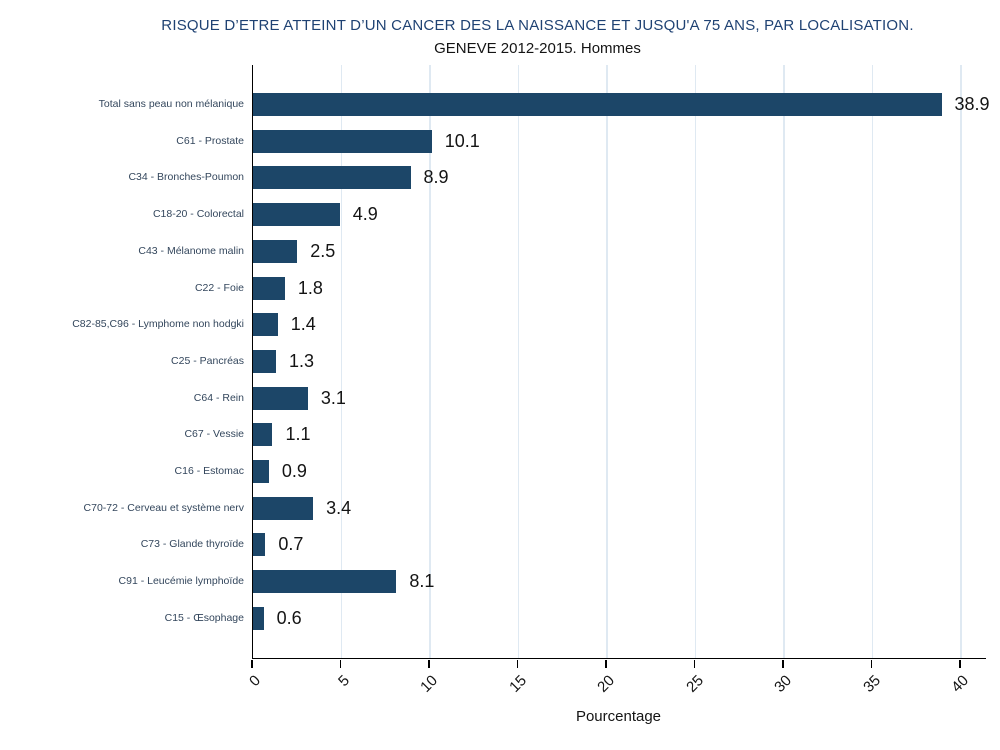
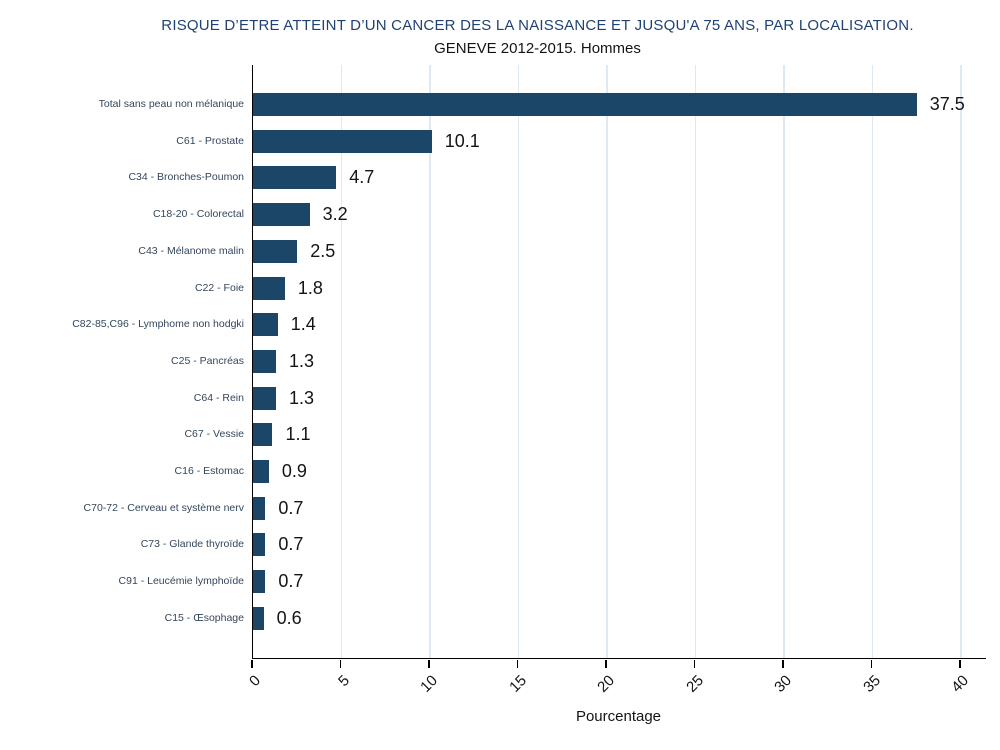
Total sans peau non mélanique: 38.9 -> 37.5
C34 - Bronches-Poumon: 8.9 -> 4.7
C18-20 - Colorectal: 4.9 -> 3.2
C64 - Rein: 3.1 -> 1.3
C70-72 - Cerveau et système nerv: 3.4 -> 0.7
C91 - Leucémie lymphoïde: 8.1 -> 0.7
